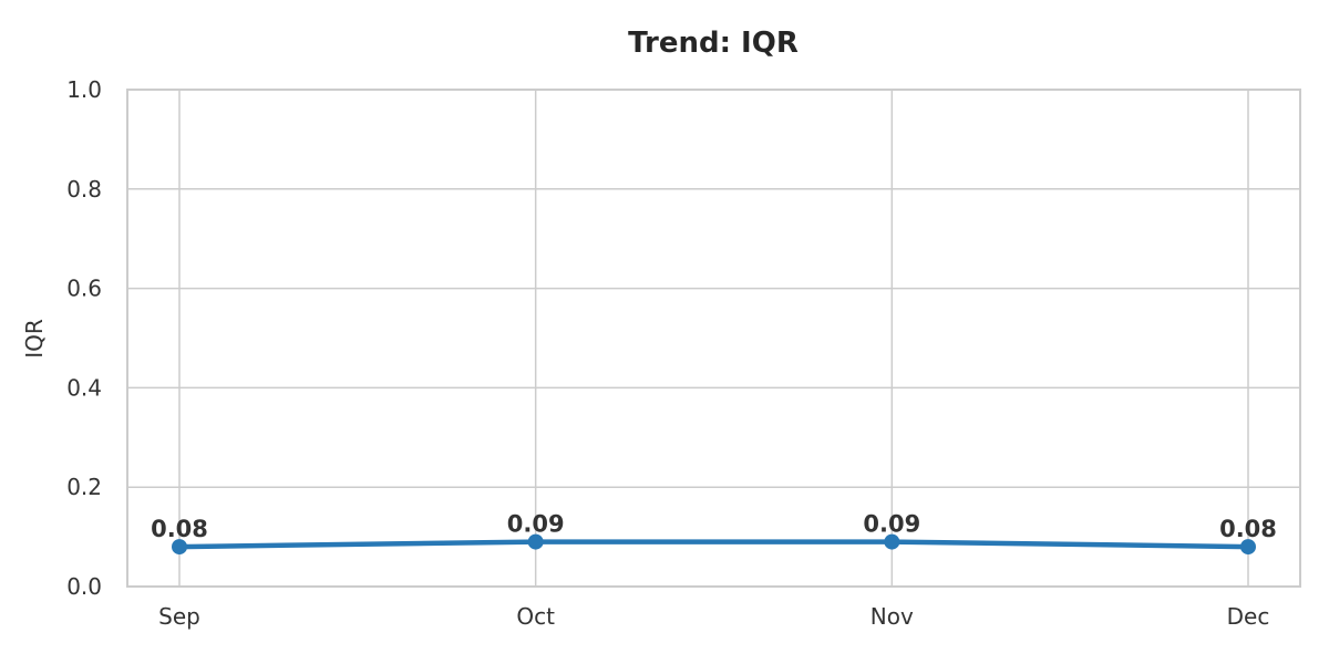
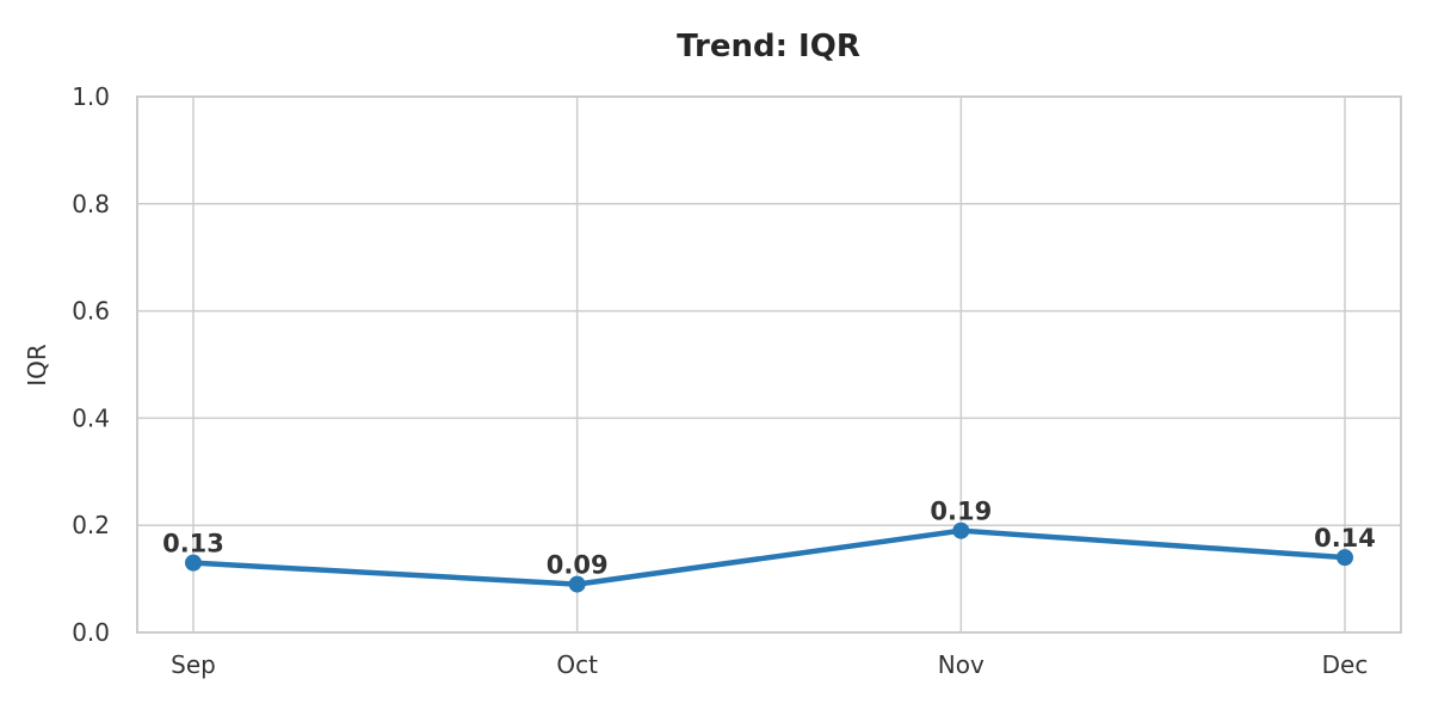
Sep: 0.08 -> 0.13
Nov: 0.09 -> 0.19
Dec: 0.08 -> 0.14
